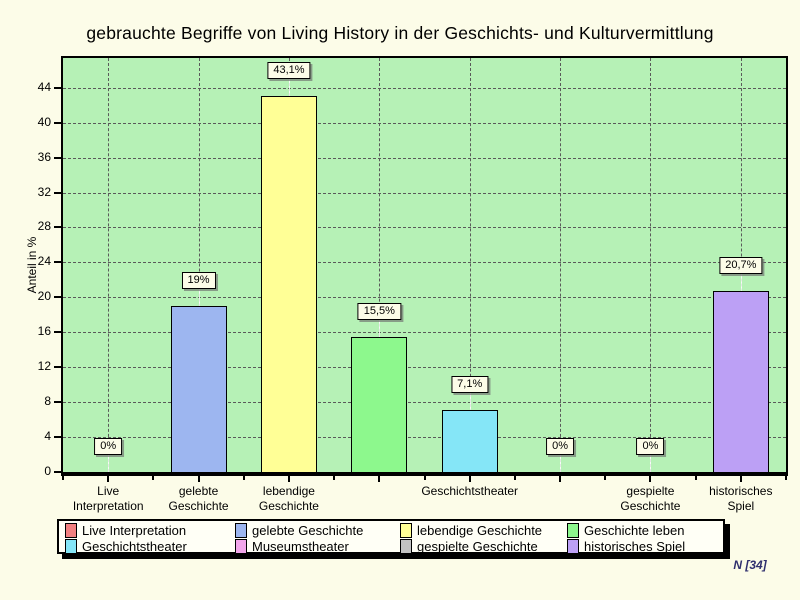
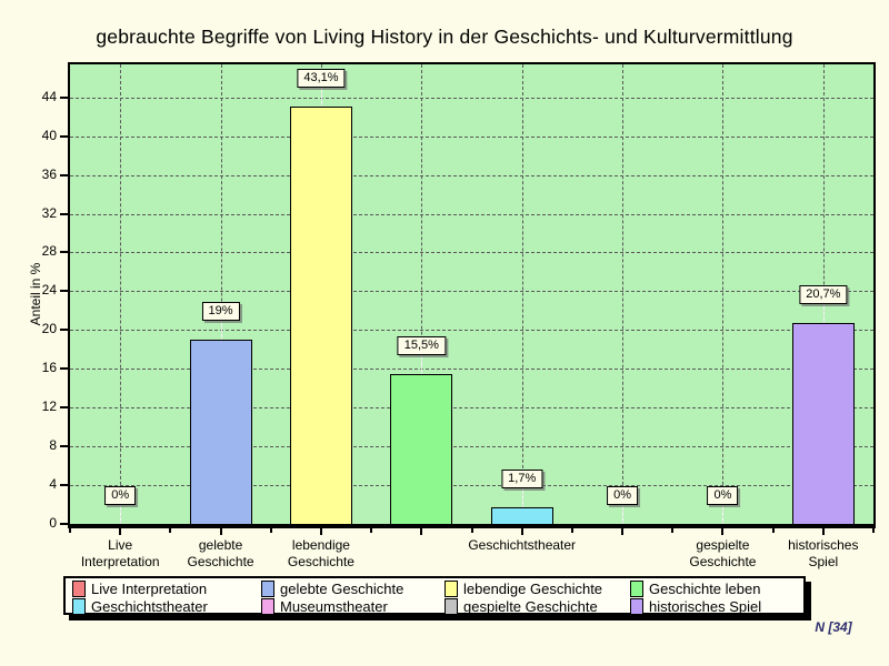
Geschichtstheater: 7,1% -> 1,7%
